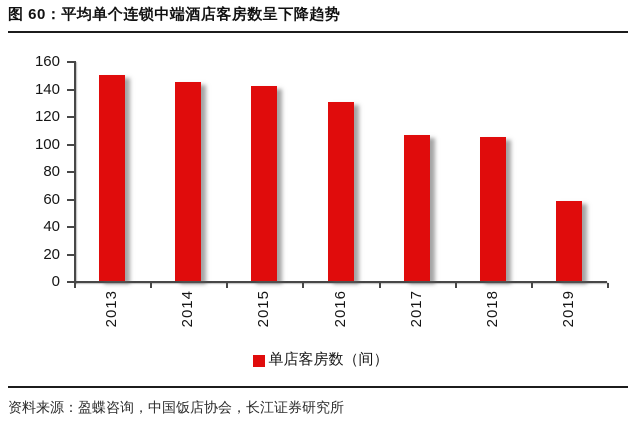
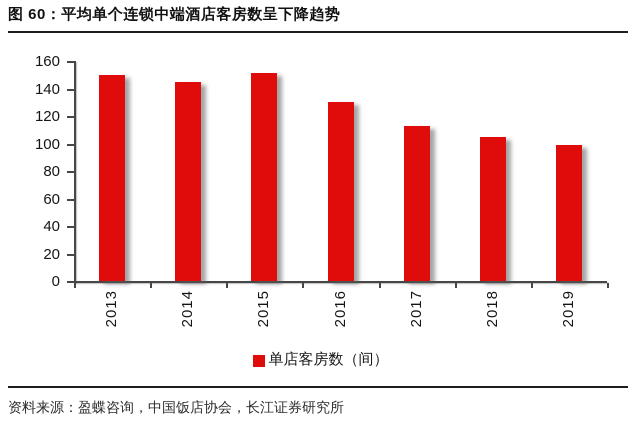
2015: 142 -> 151
2017: 106 -> 113
2019: 58 -> 99
